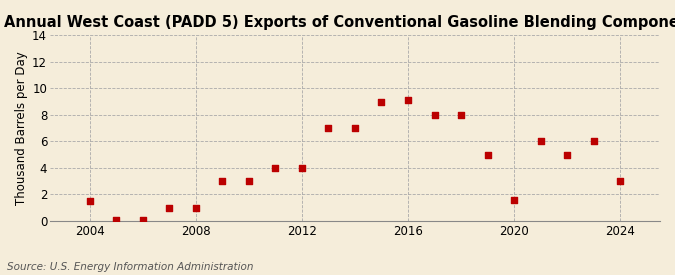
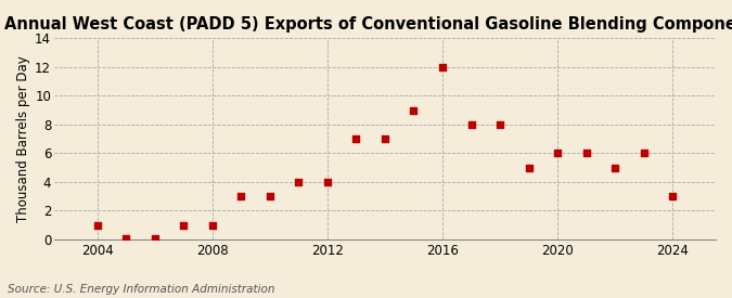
2004: 1.5 -> 1.0
2016: 9.1 -> 12.0
2020: 1.6 -> 6.0
